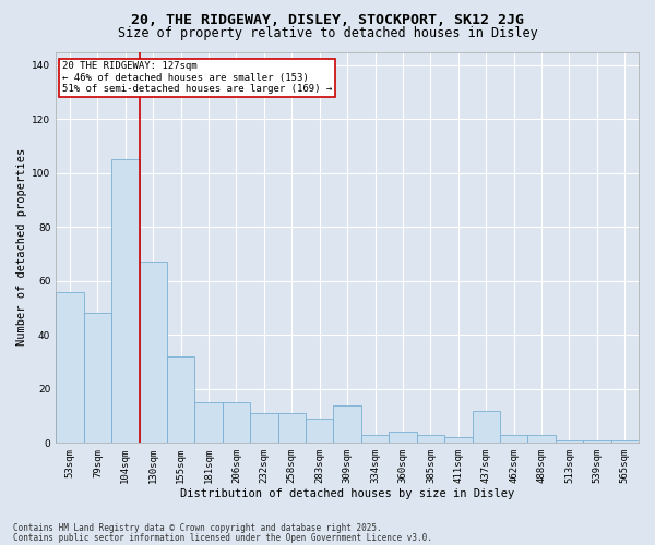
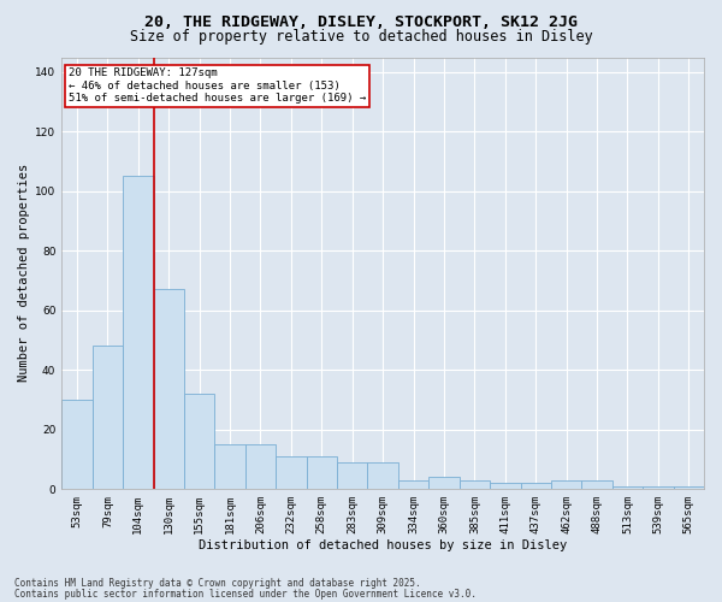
53sqm: 56 -> 30
309sqm: 14 -> 9
437sqm: 12 -> 2
